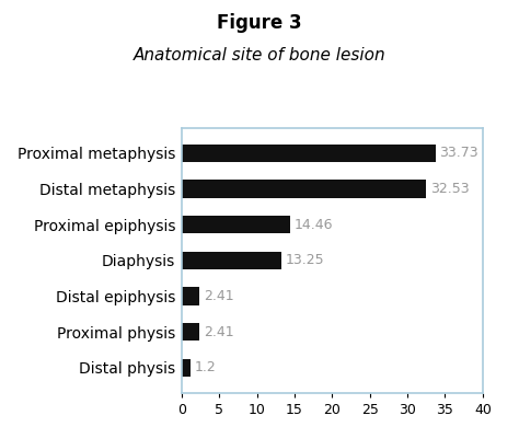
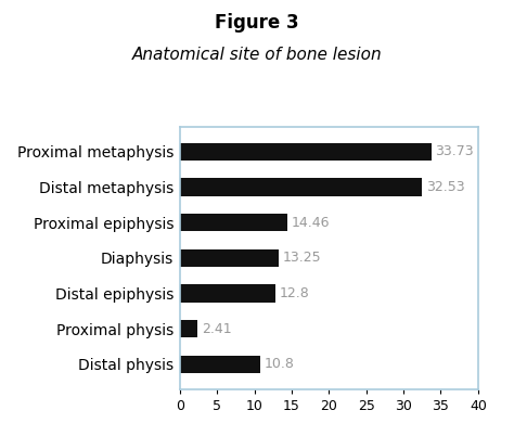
Distal epiphysis: 2.41 -> 12.8
Distal physis: 1.2 -> 10.8
